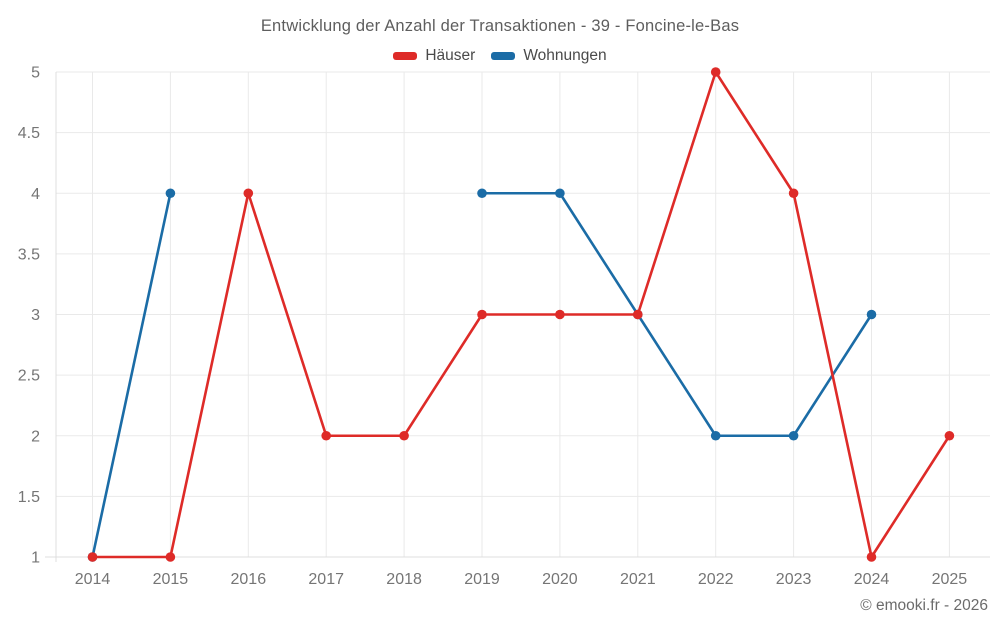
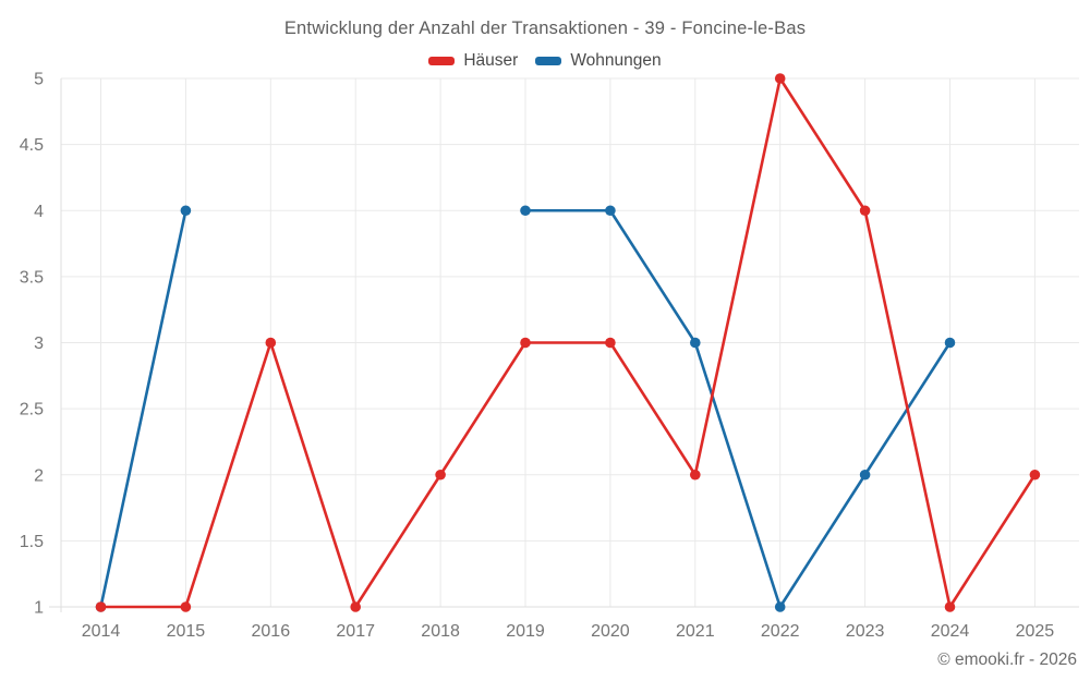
Häuser/2016: 4 -> 3
Häuser/2017: 2 -> 1
Häuser/2021: 3 -> 2
Wohnungen/2022: 2 -> 1
